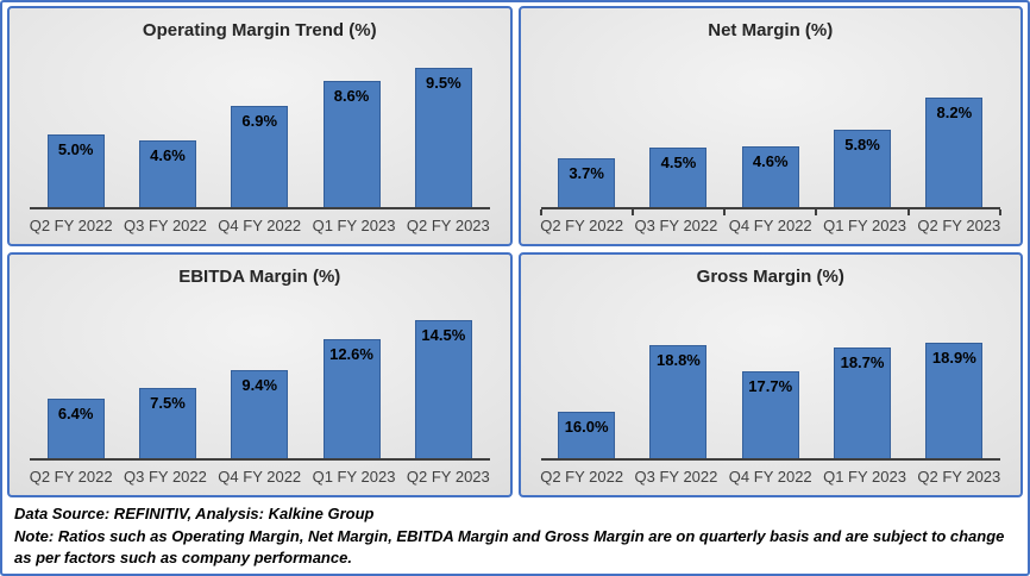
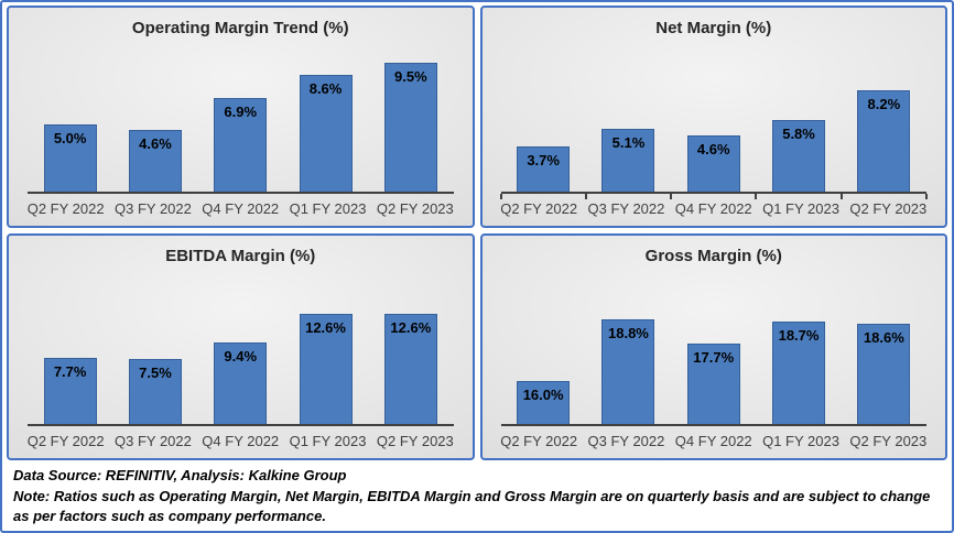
Net Margin (%)/Q3 FY 2022: 4.5% -> 5.1%
EBITDA Margin (%)/Q2 FY 2022: 6.4% -> 7.7%
EBITDA Margin (%)/Q2 FY 2023: 14.5% -> 12.6%
Gross Margin (%)/Q2 FY 2023: 18.9% -> 18.6%
